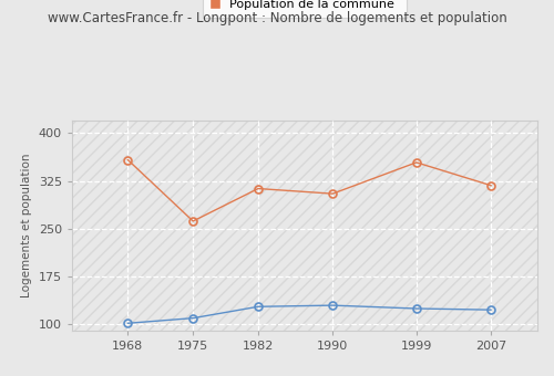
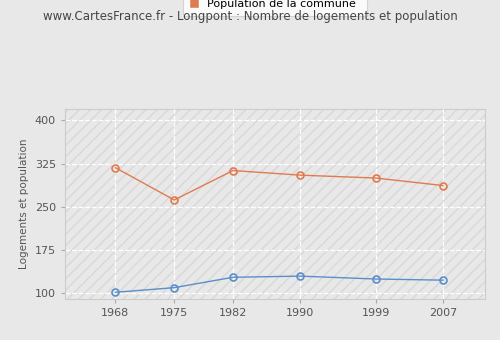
Population de la commune/1968: 358 -> 318
Population de la commune/1999: 354 -> 300
Population de la commune/2007: 318 -> 287
